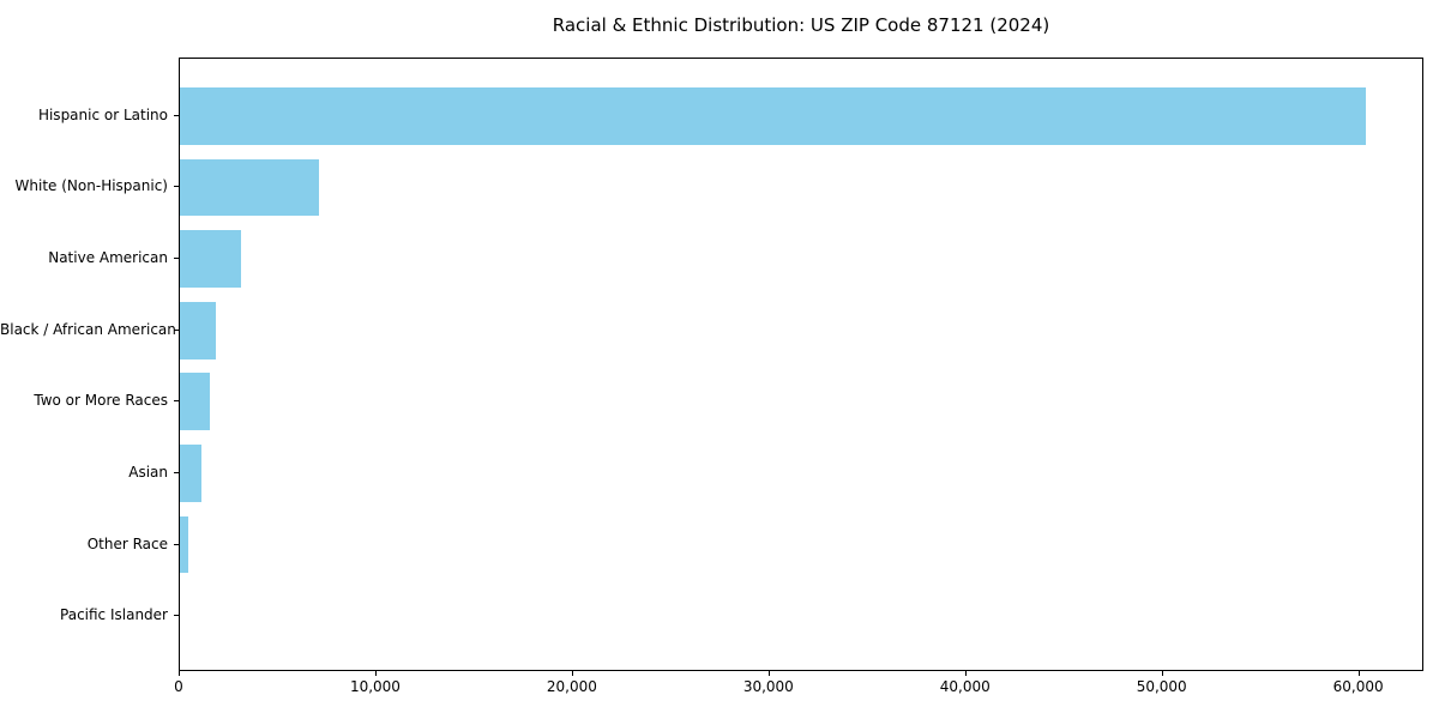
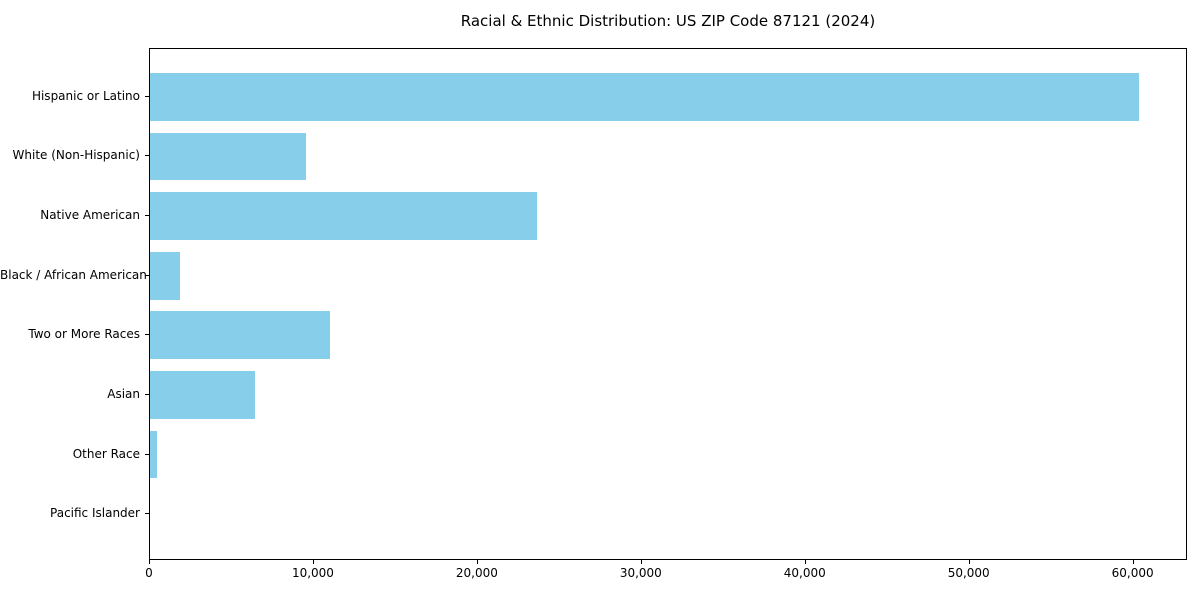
White (Non-Hispanic): 7100 -> 9500
Native American: 3100 -> 23600
Two or More Races: 1500 -> 11000
Asian: 1100 -> 6400
